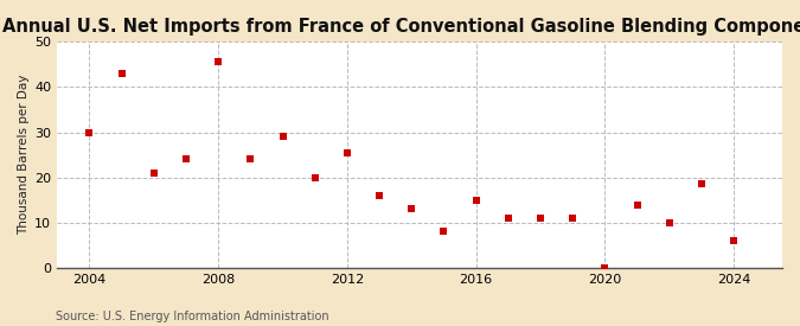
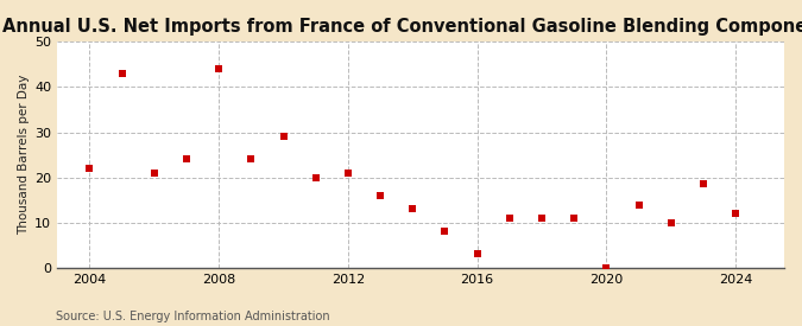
2004: 30.0 -> 22.0
2008: 45.5 -> 44.0
2012: 25.5 -> 21.0
2016: 15.0 -> 3.0
2024: 6.0 -> 12.0
